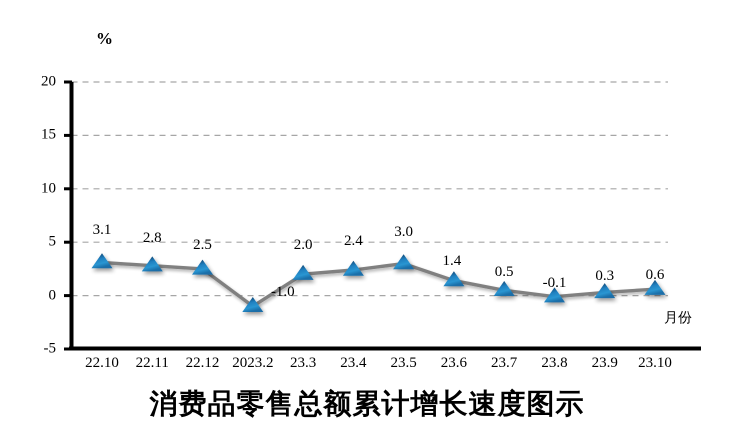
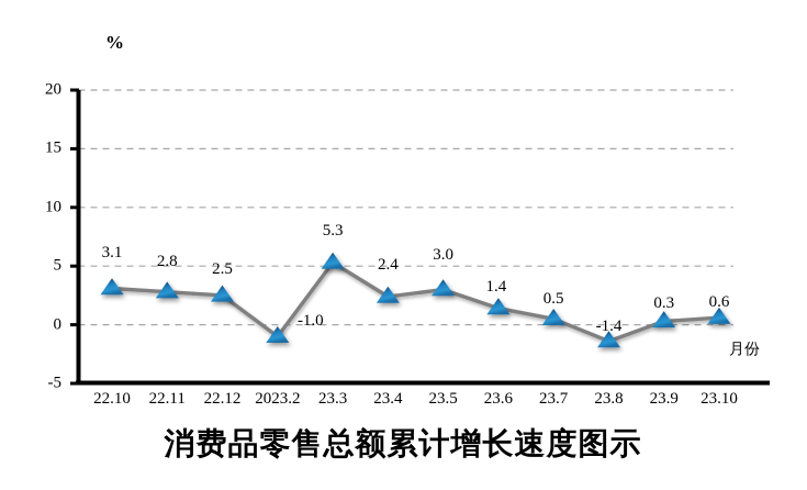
23.3: 2.0 -> 5.3
23.8: -0.1 -> -1.4
